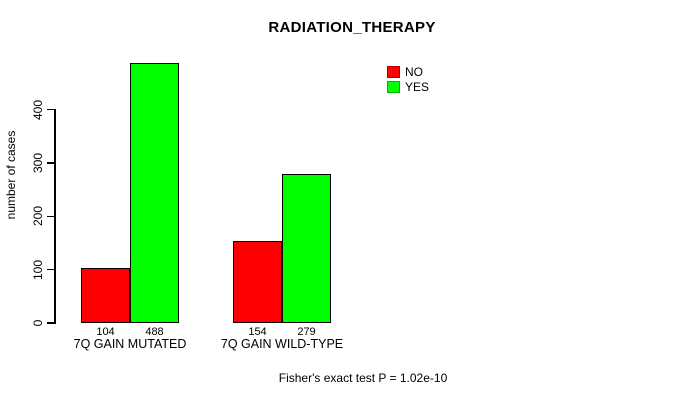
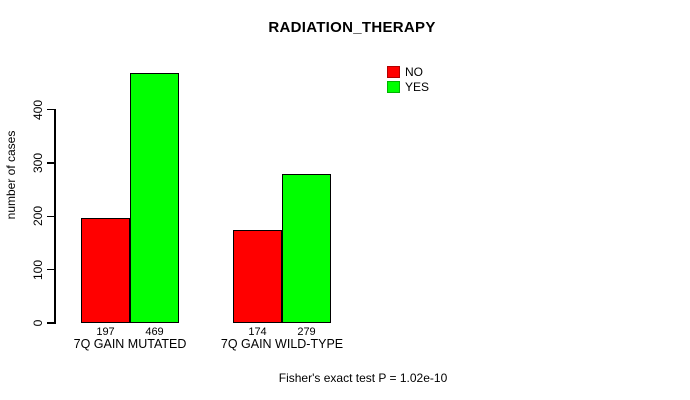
NO/7Q GAIN MUTATED: 104 -> 197
YES/7Q GAIN MUTATED: 488 -> 469
NO/7Q GAIN WILD-TYPE: 154 -> 174
